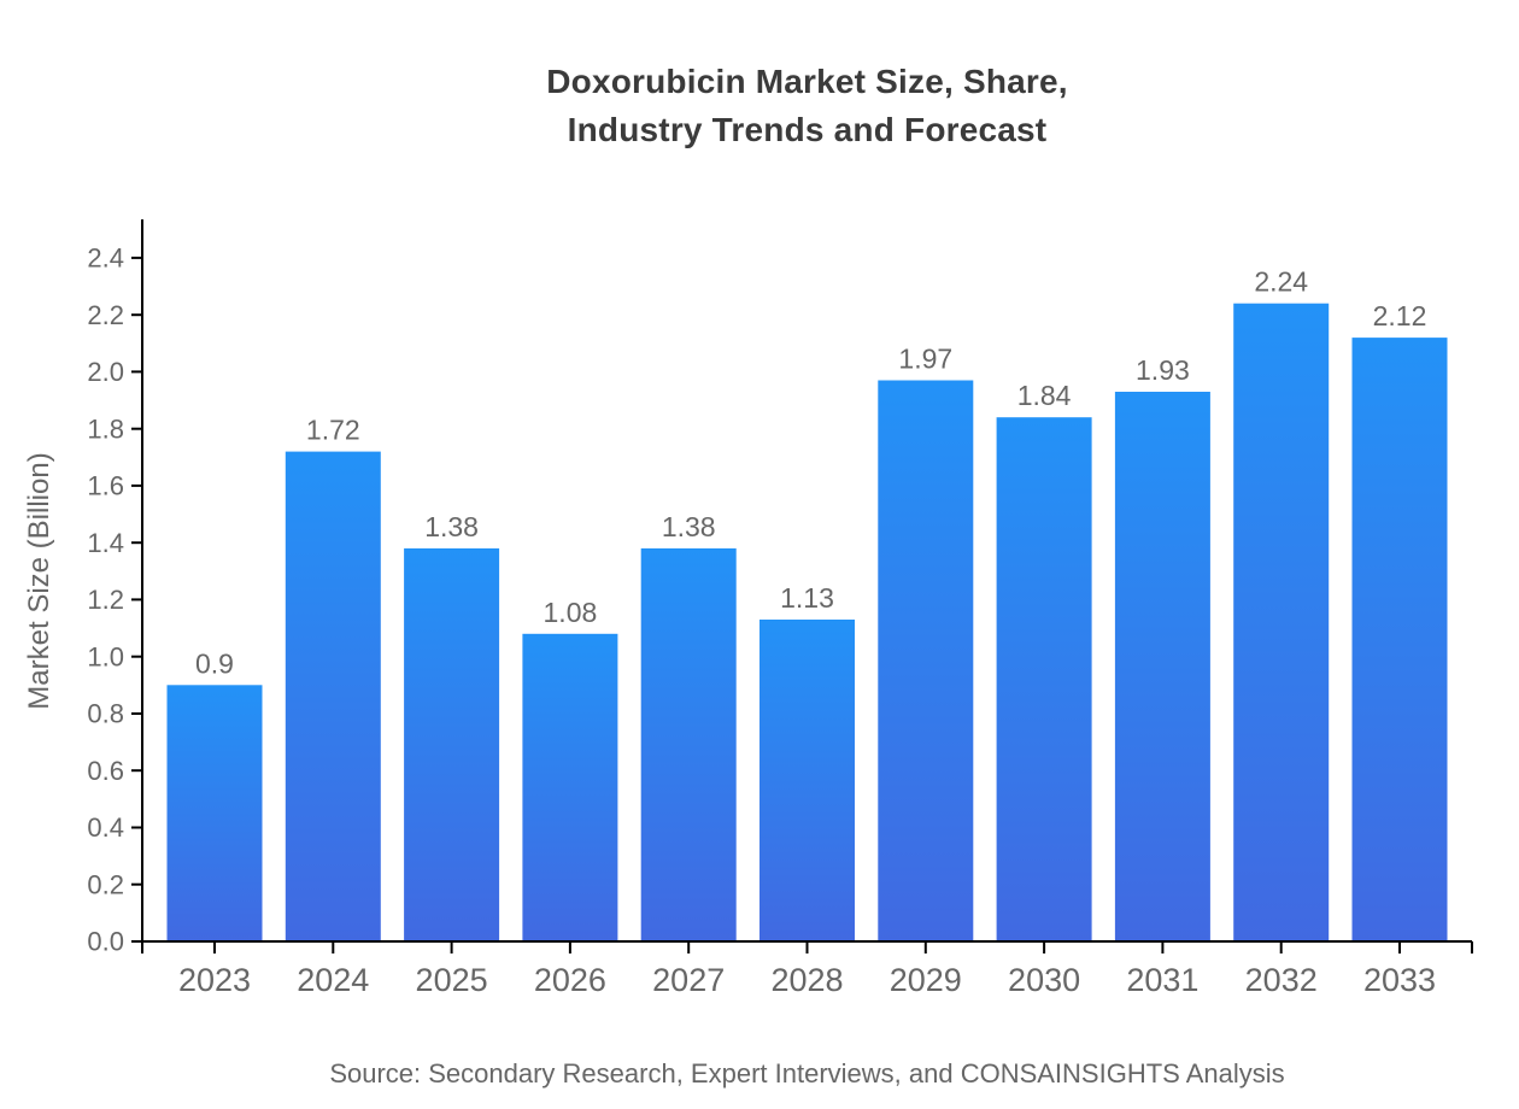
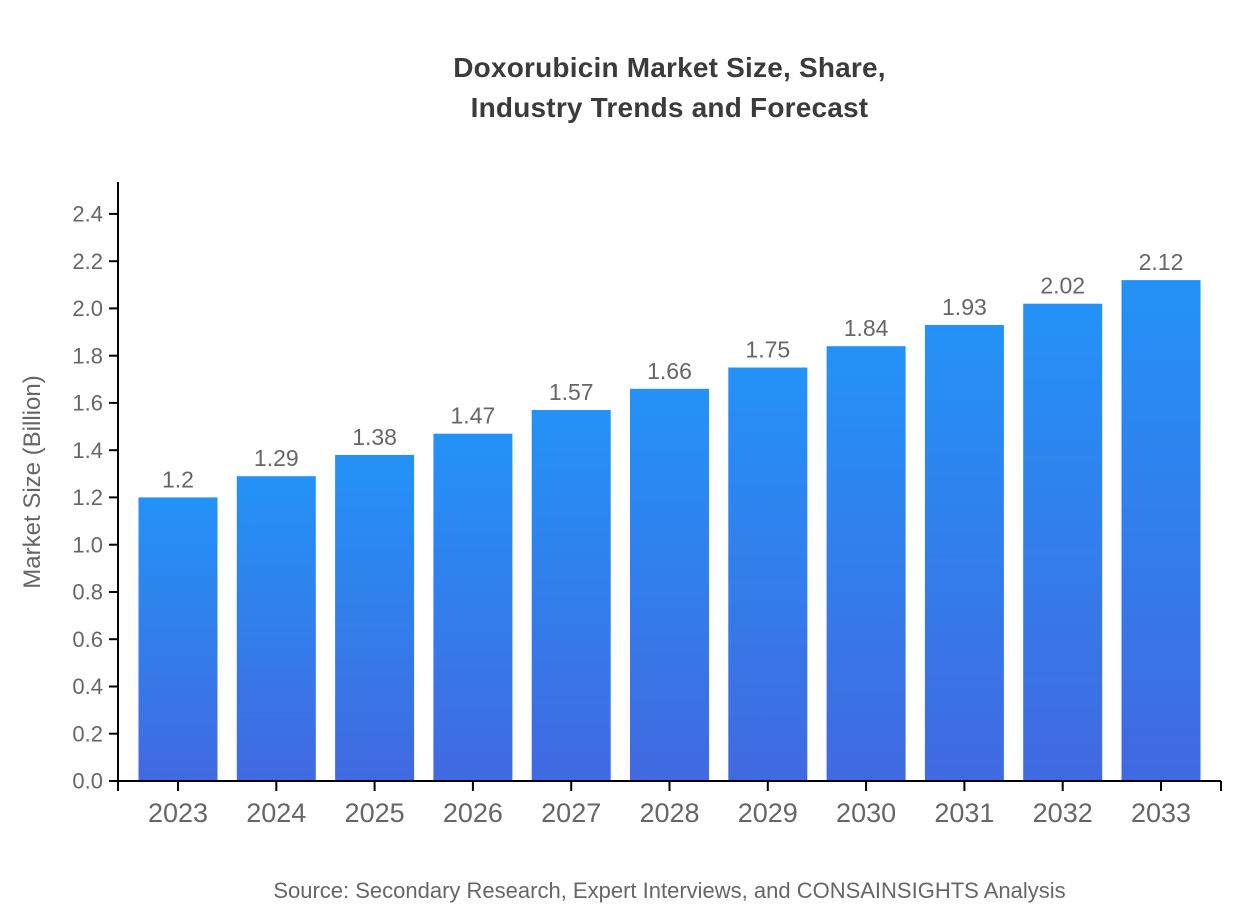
2023: 0.9 -> 1.2
2024: 1.72 -> 1.29
2026: 1.08 -> 1.47
2027: 1.38 -> 1.57
2028: 1.13 -> 1.66
2029: 1.97 -> 1.75
2032: 2.24 -> 2.02
